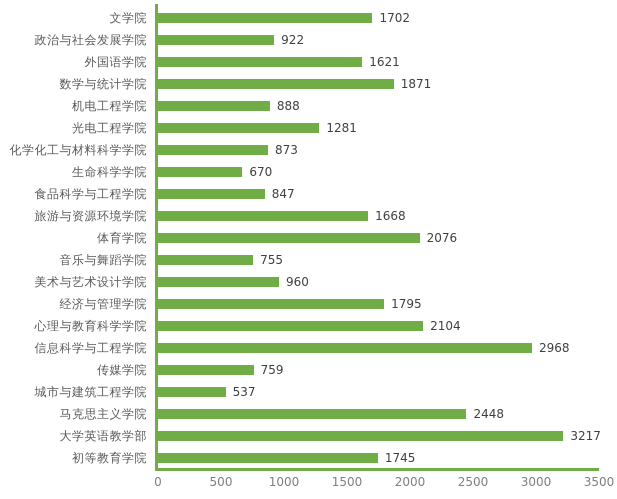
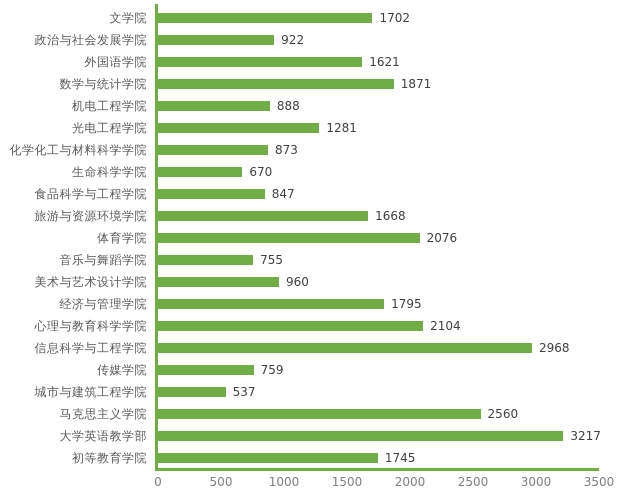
马克思主义学院: 2448 -> 2560
